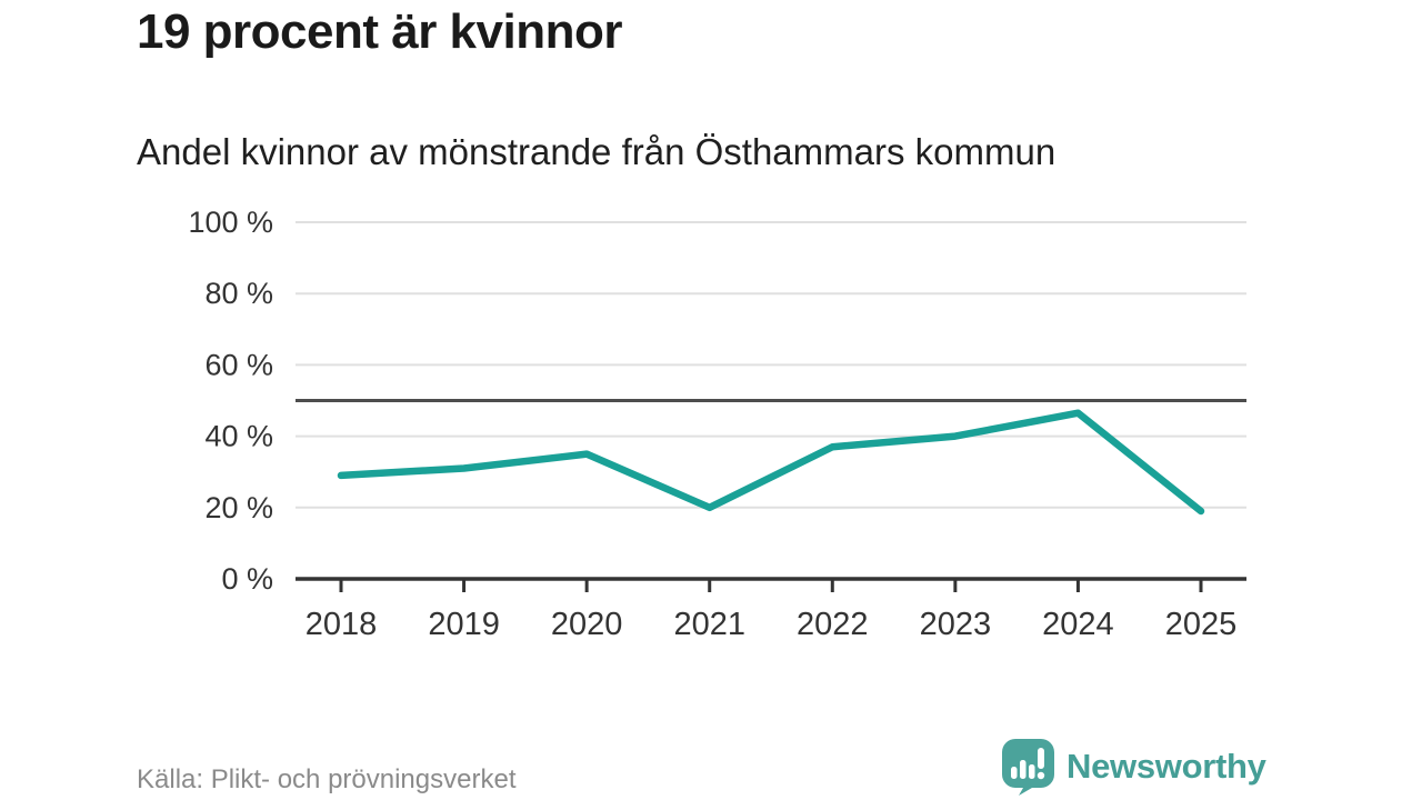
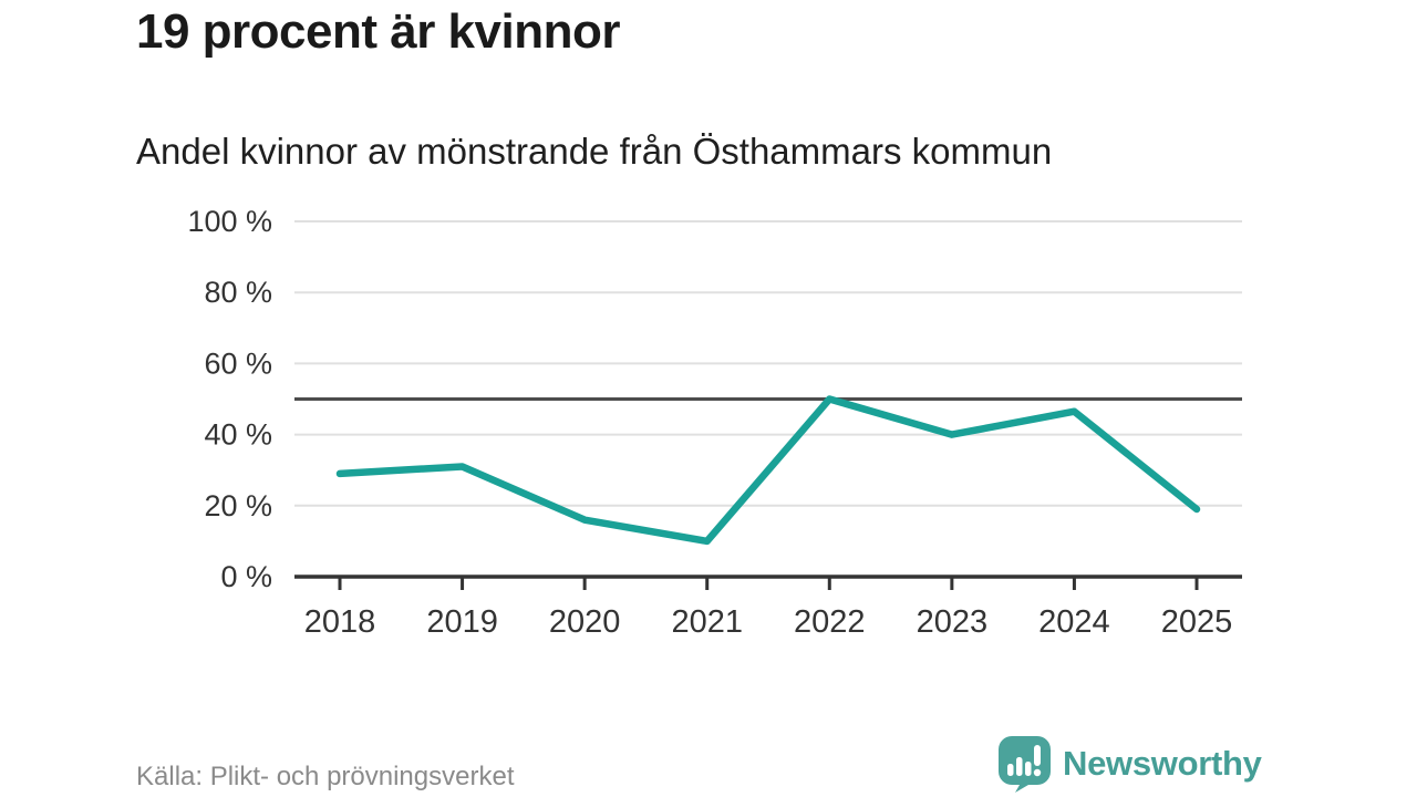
2020: 35% -> 16%
2021: 20% -> 10%
2022: 37% -> 50%
